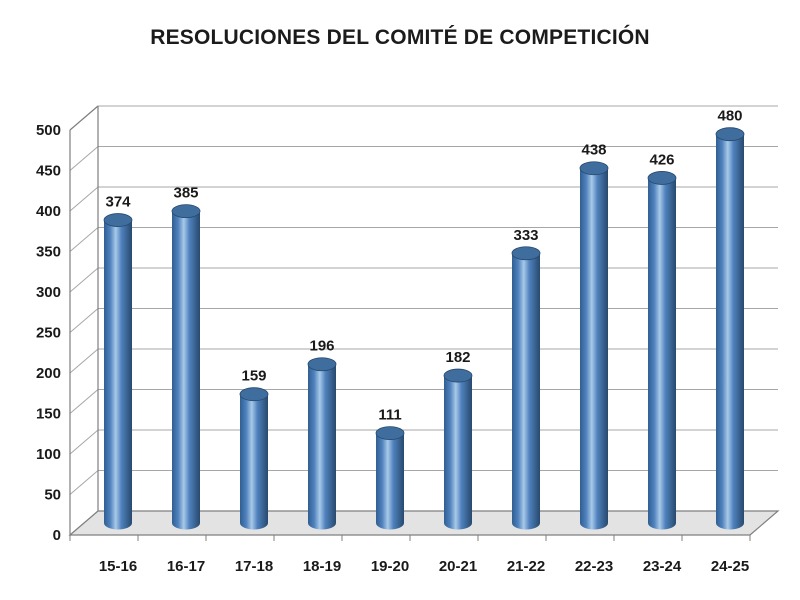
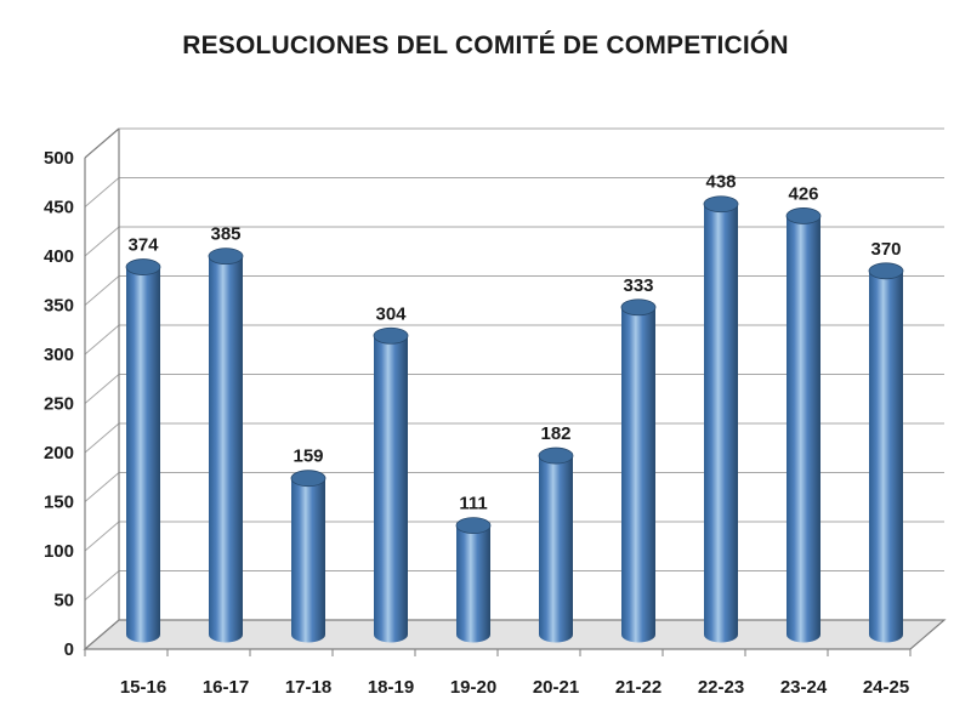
18-19: 196 -> 304
24-25: 480 -> 370
